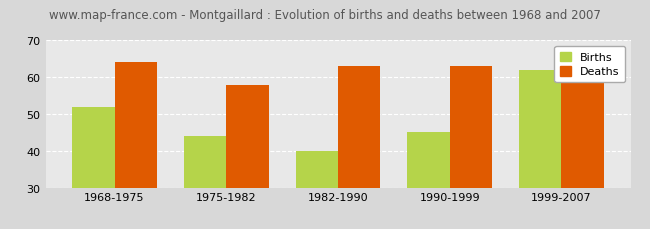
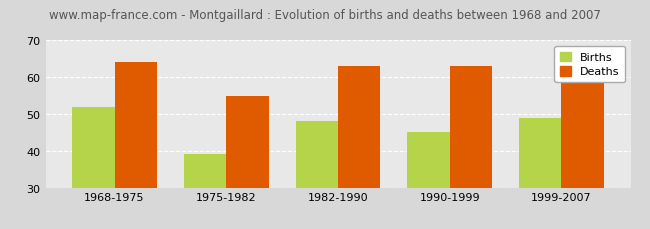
Births/1975-1982: 44 -> 39
Deaths/1975-1982: 58 -> 55
Births/1982-1990: 40 -> 48
Births/1999-2007: 62 -> 49
